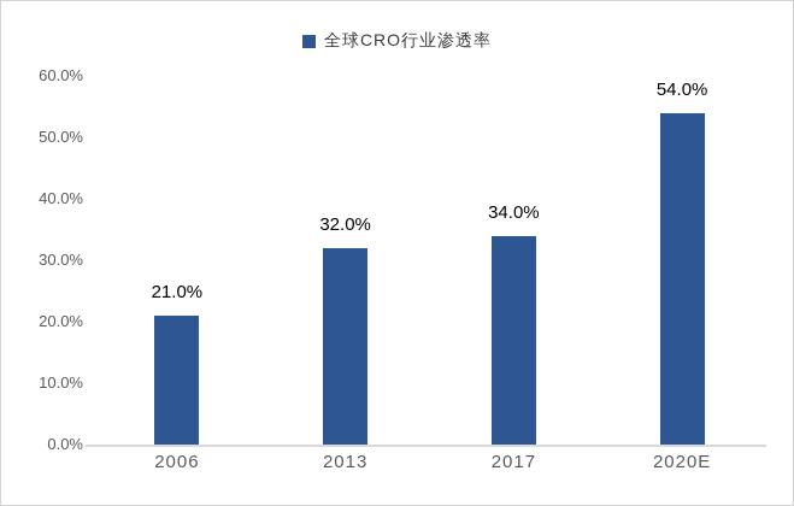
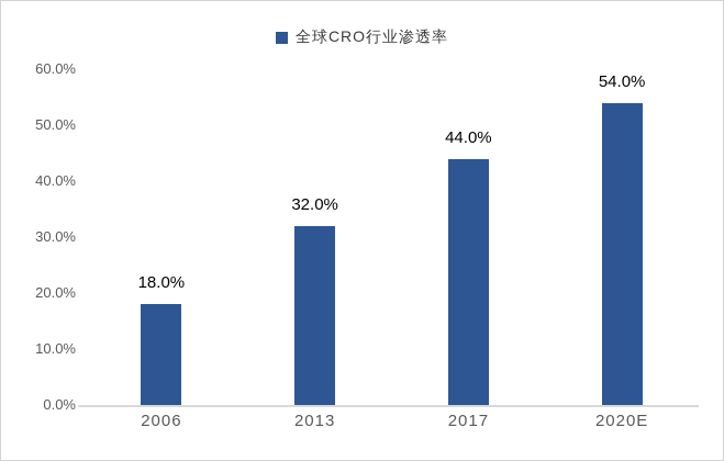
2006: 21.0% -> 18.0%
2017: 34.0% -> 44.0%
